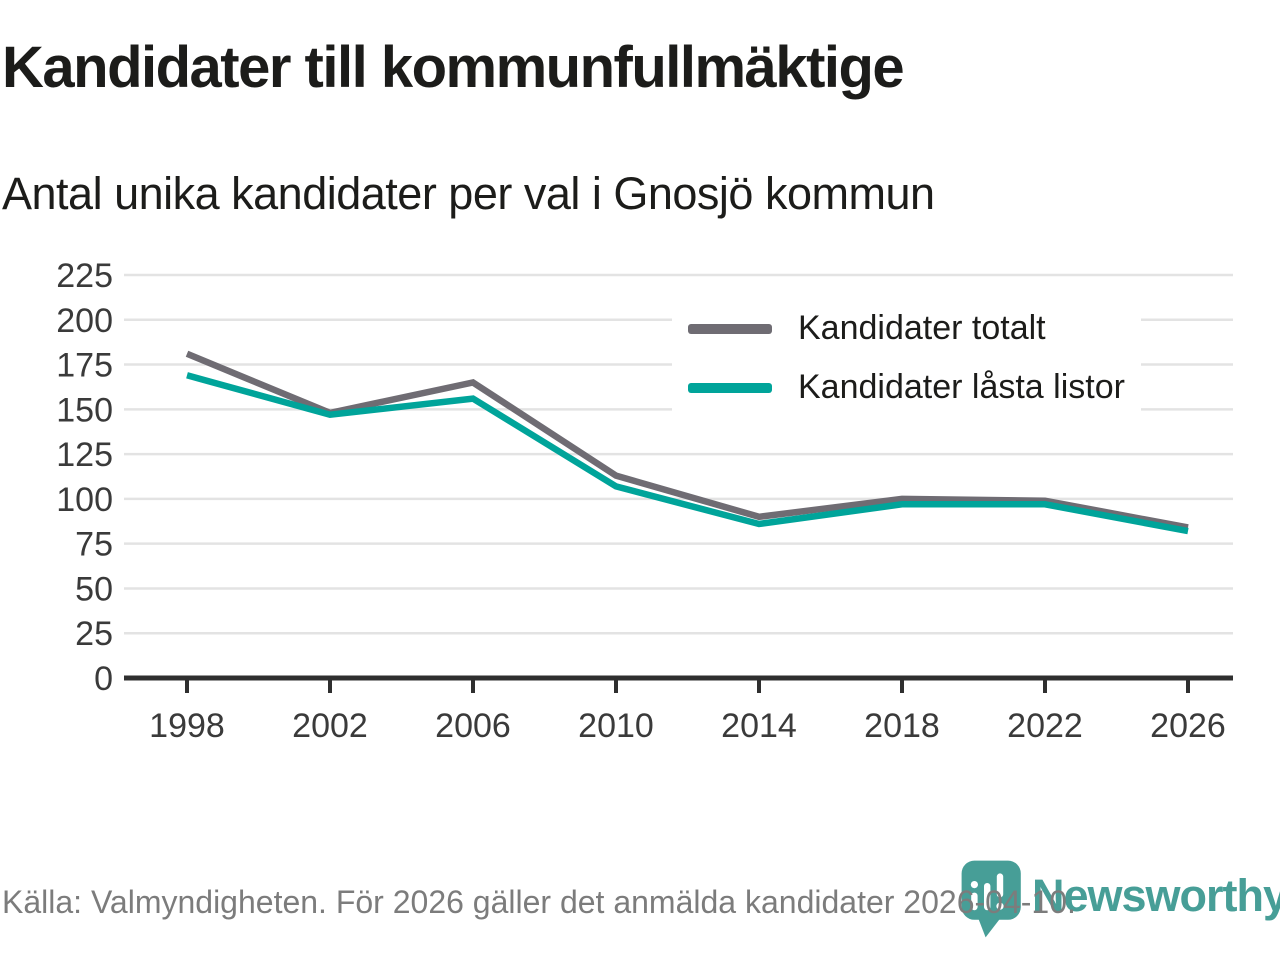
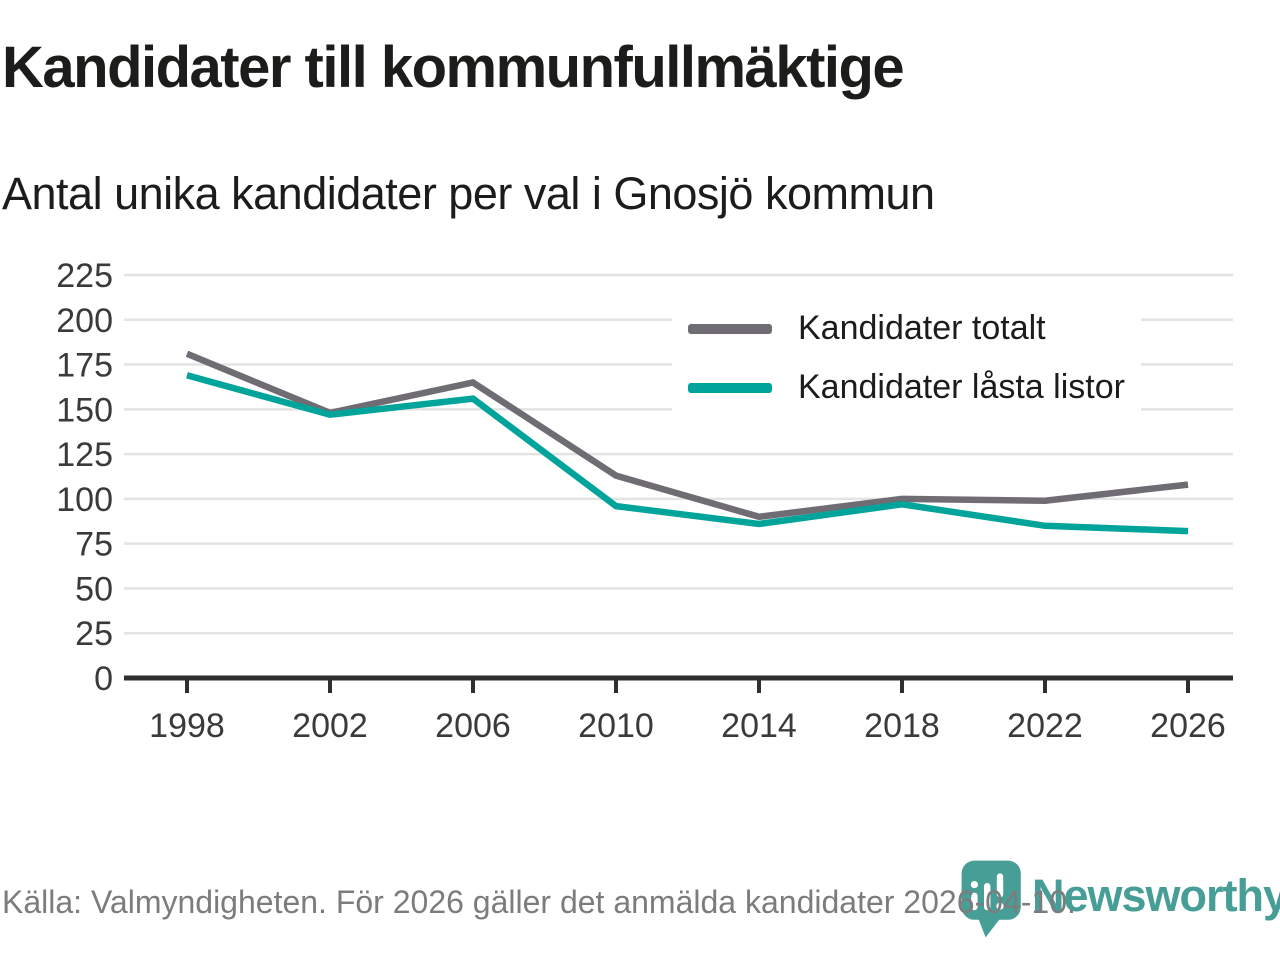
Kandidater låsta listor/2010: 107 -> 96
Kandidater låsta listor/2022: 97 -> 85
Kandidater totalt/2026: 84 -> 108
